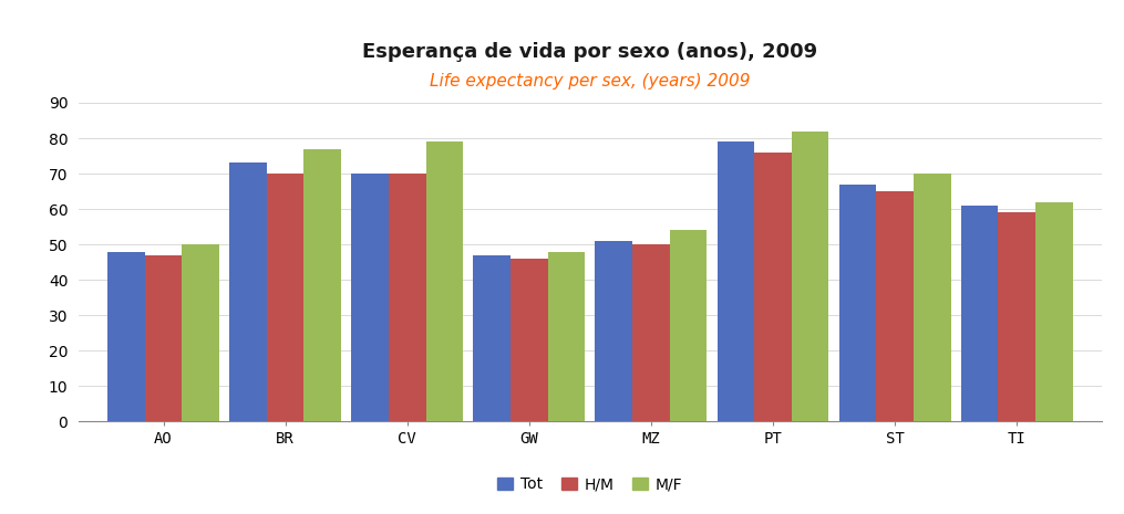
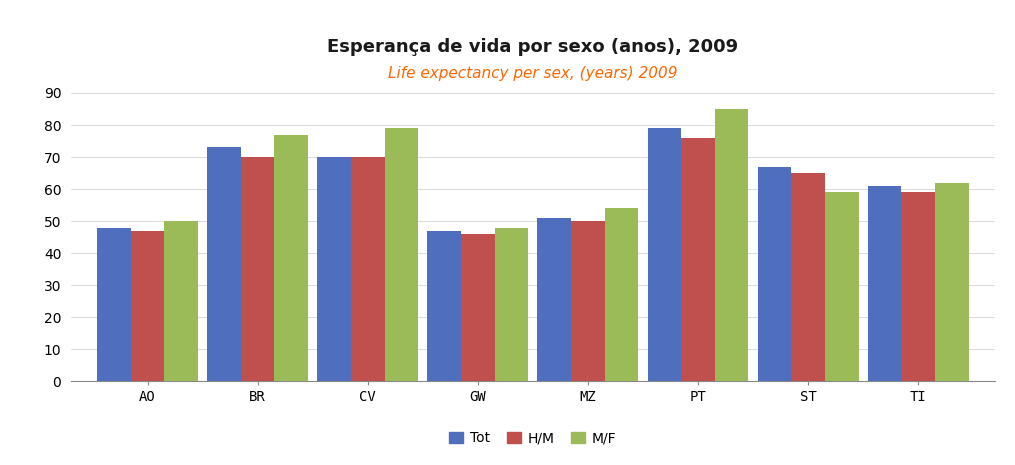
M/F/PT: 82 -> 85
M/F/ST: 70 -> 59
